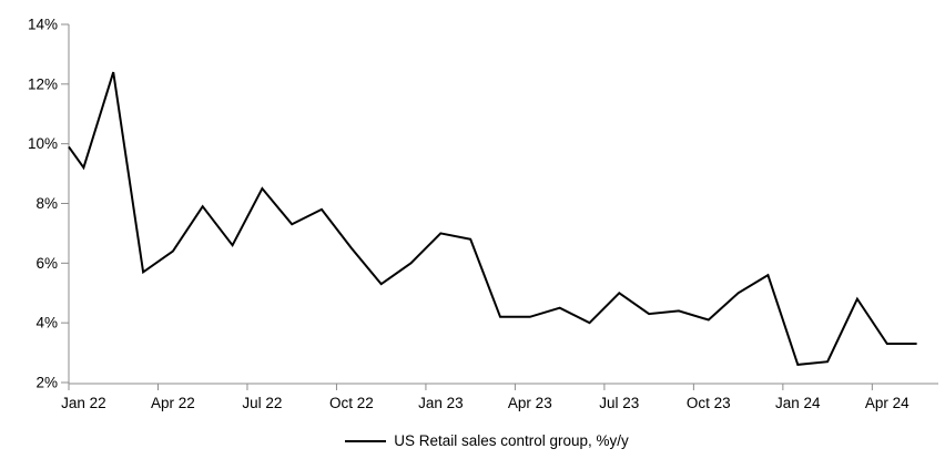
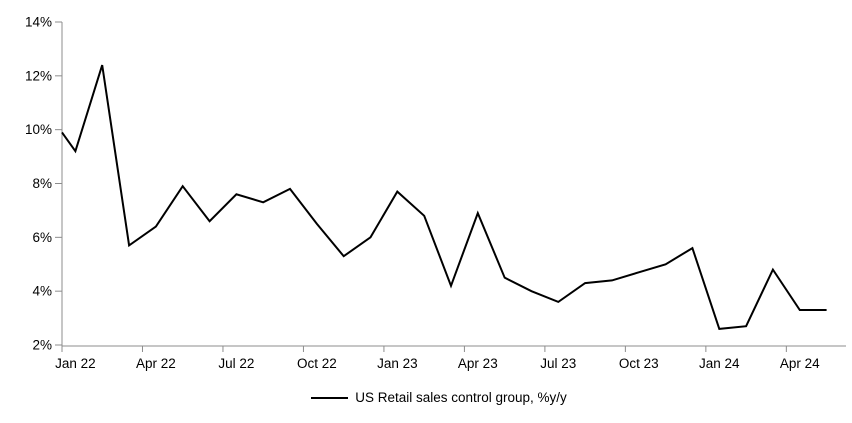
Jul 22: 8.5% -> 7.6%
Jan 23: 7.0% -> 7.7%
Apr 23: 4.2% -> 6.9%
Jul 23: 5.0% -> 3.6%
Oct 23: 4.1% -> 4.7%
